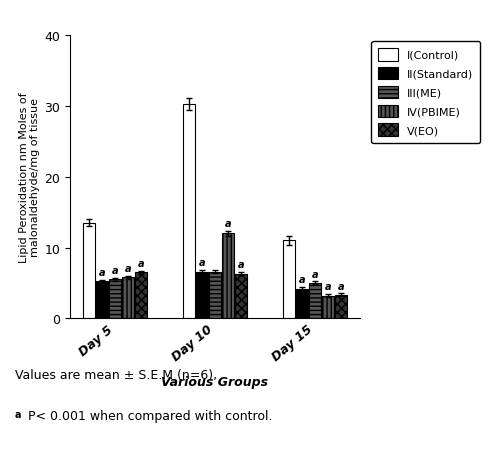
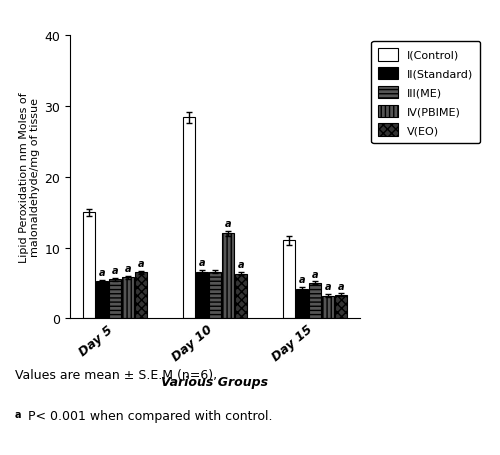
I(Control)/Day 5: 13.5 -> 15.0
I(Control)/Day 10: 30.3 -> 28.4
